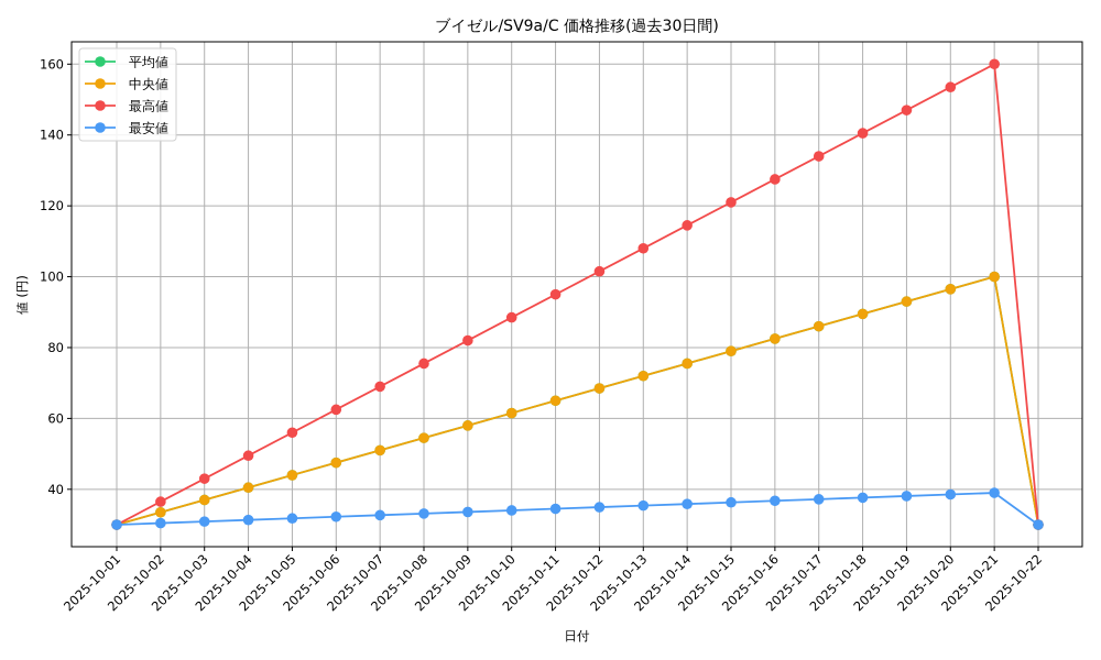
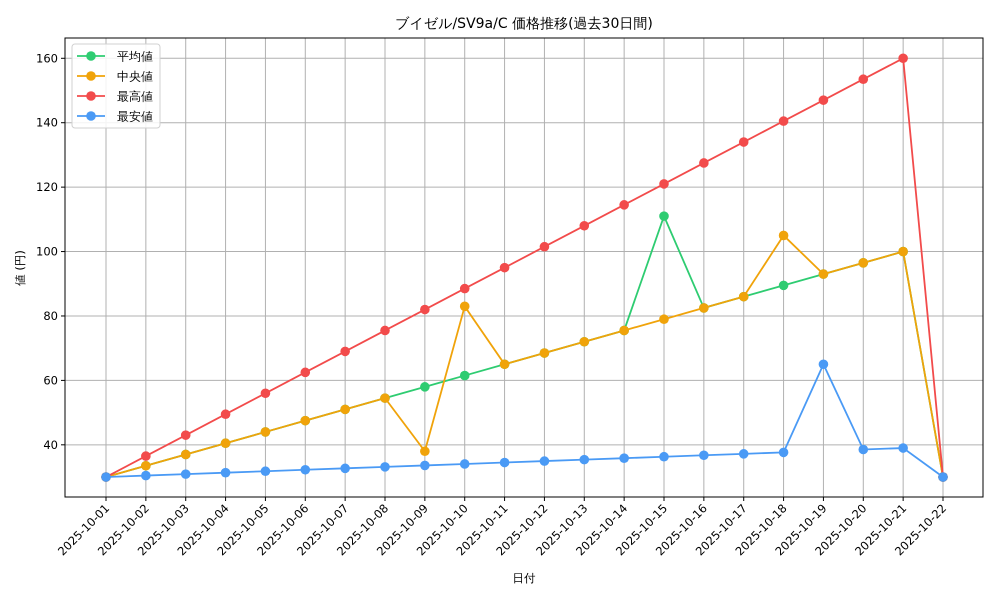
中央値/2025-10-09: 58 -> 38
中央値/2025-10-10: 62 -> 83
平均値/2025-10-15: 79 -> 111
中央値/2025-10-18: 90 -> 105
最安値/2025-10-19: 38 -> 65
